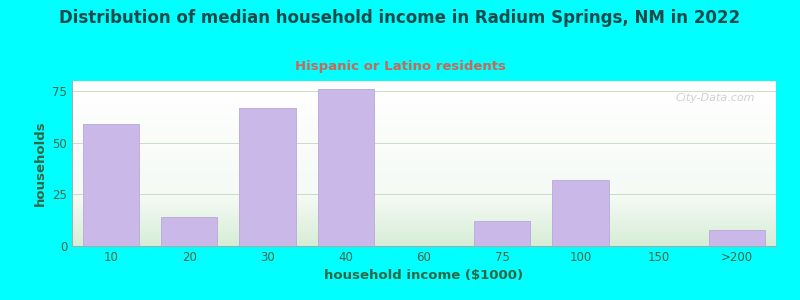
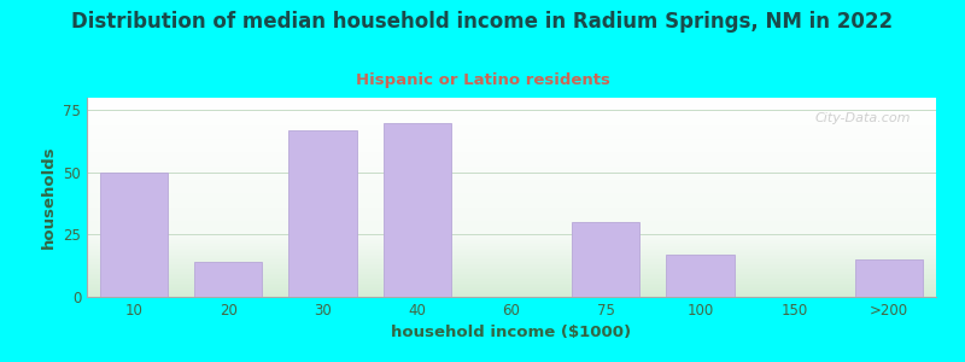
10: 59 -> 50
40: 76 -> 70
75: 12 -> 30
100: 32 -> 17
>200: 8 -> 15
